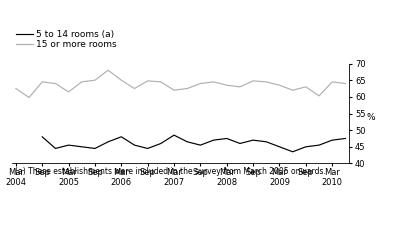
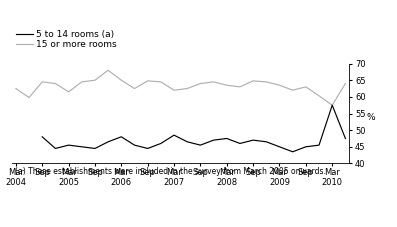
15 or more rooms/Mar 2010: 64.5 -> 57.5
5 to 14 rooms (a)/Mar 2010: 47.0 -> 57.5
